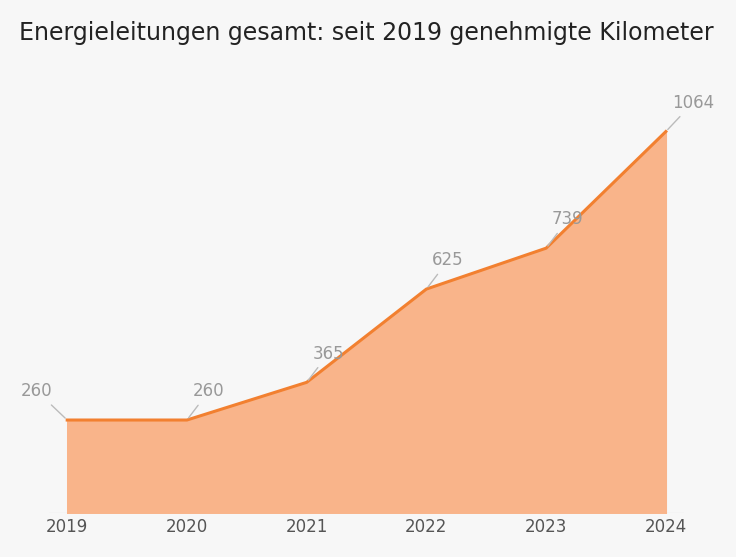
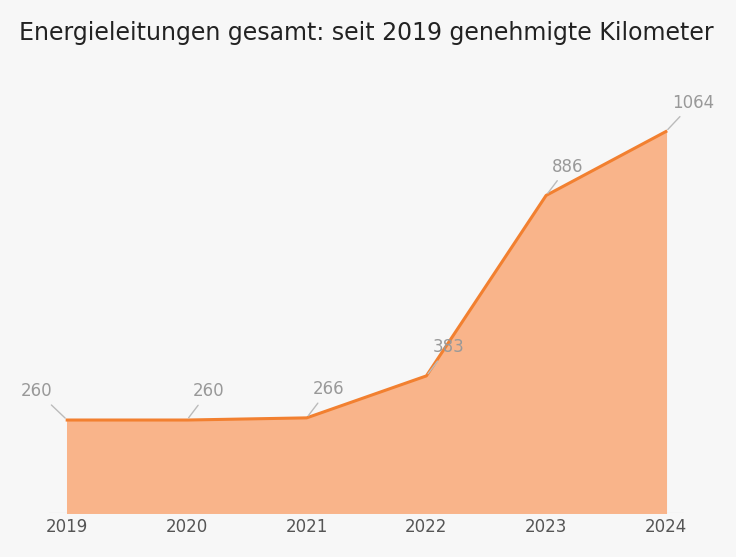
2021: 365 -> 266
2022: 625 -> 383
2023: 739 -> 886
